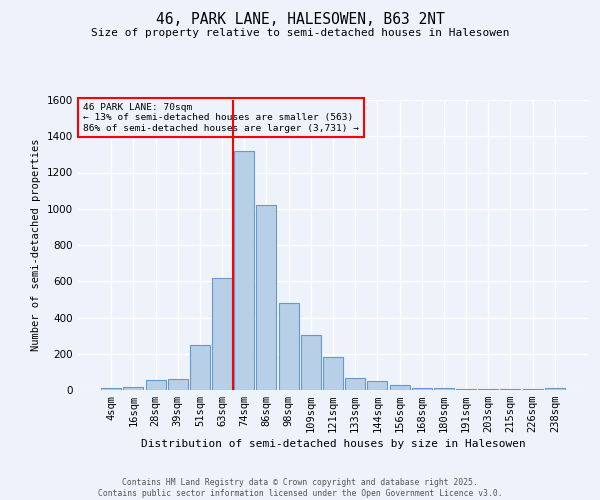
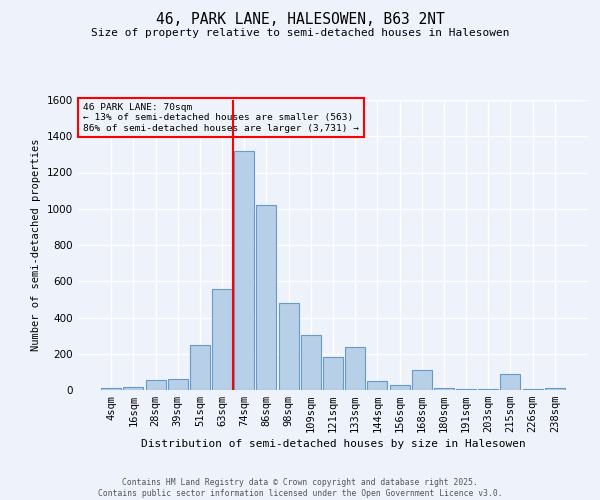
63sqm: 620 -> 560
133sqm: 60 -> 240
168sqm: 10 -> 110
215sqm: 0 -> 90
